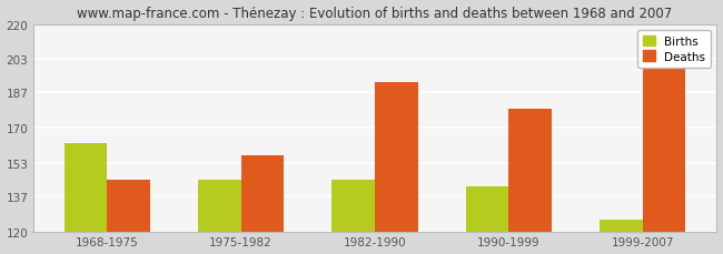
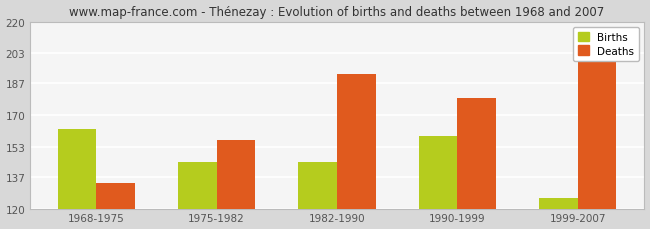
Deaths/1968-1975: 145 -> 134
Births/1990-1999: 142 -> 159
